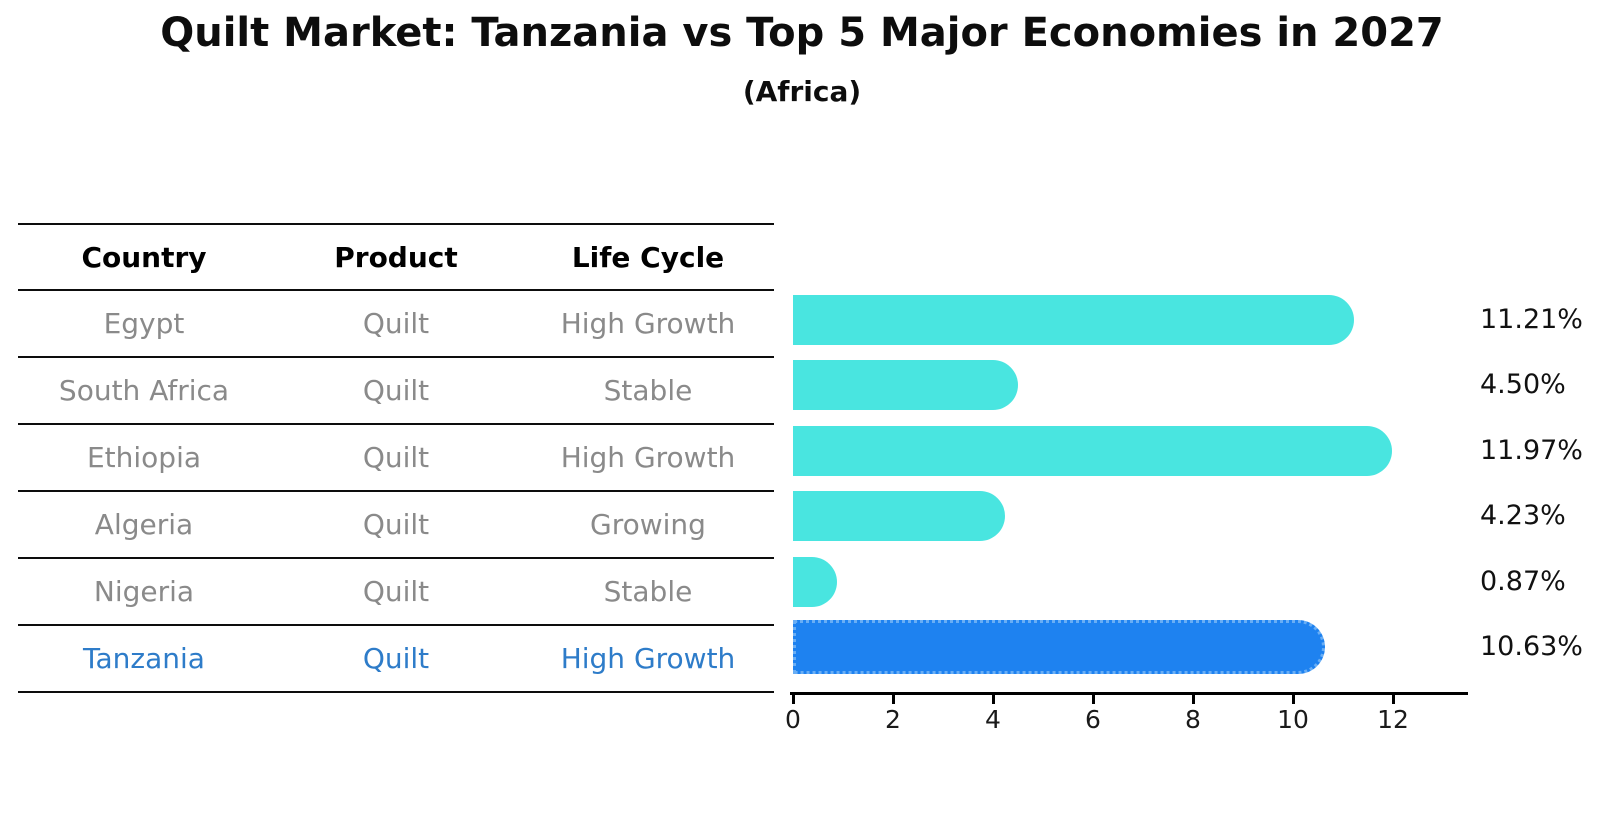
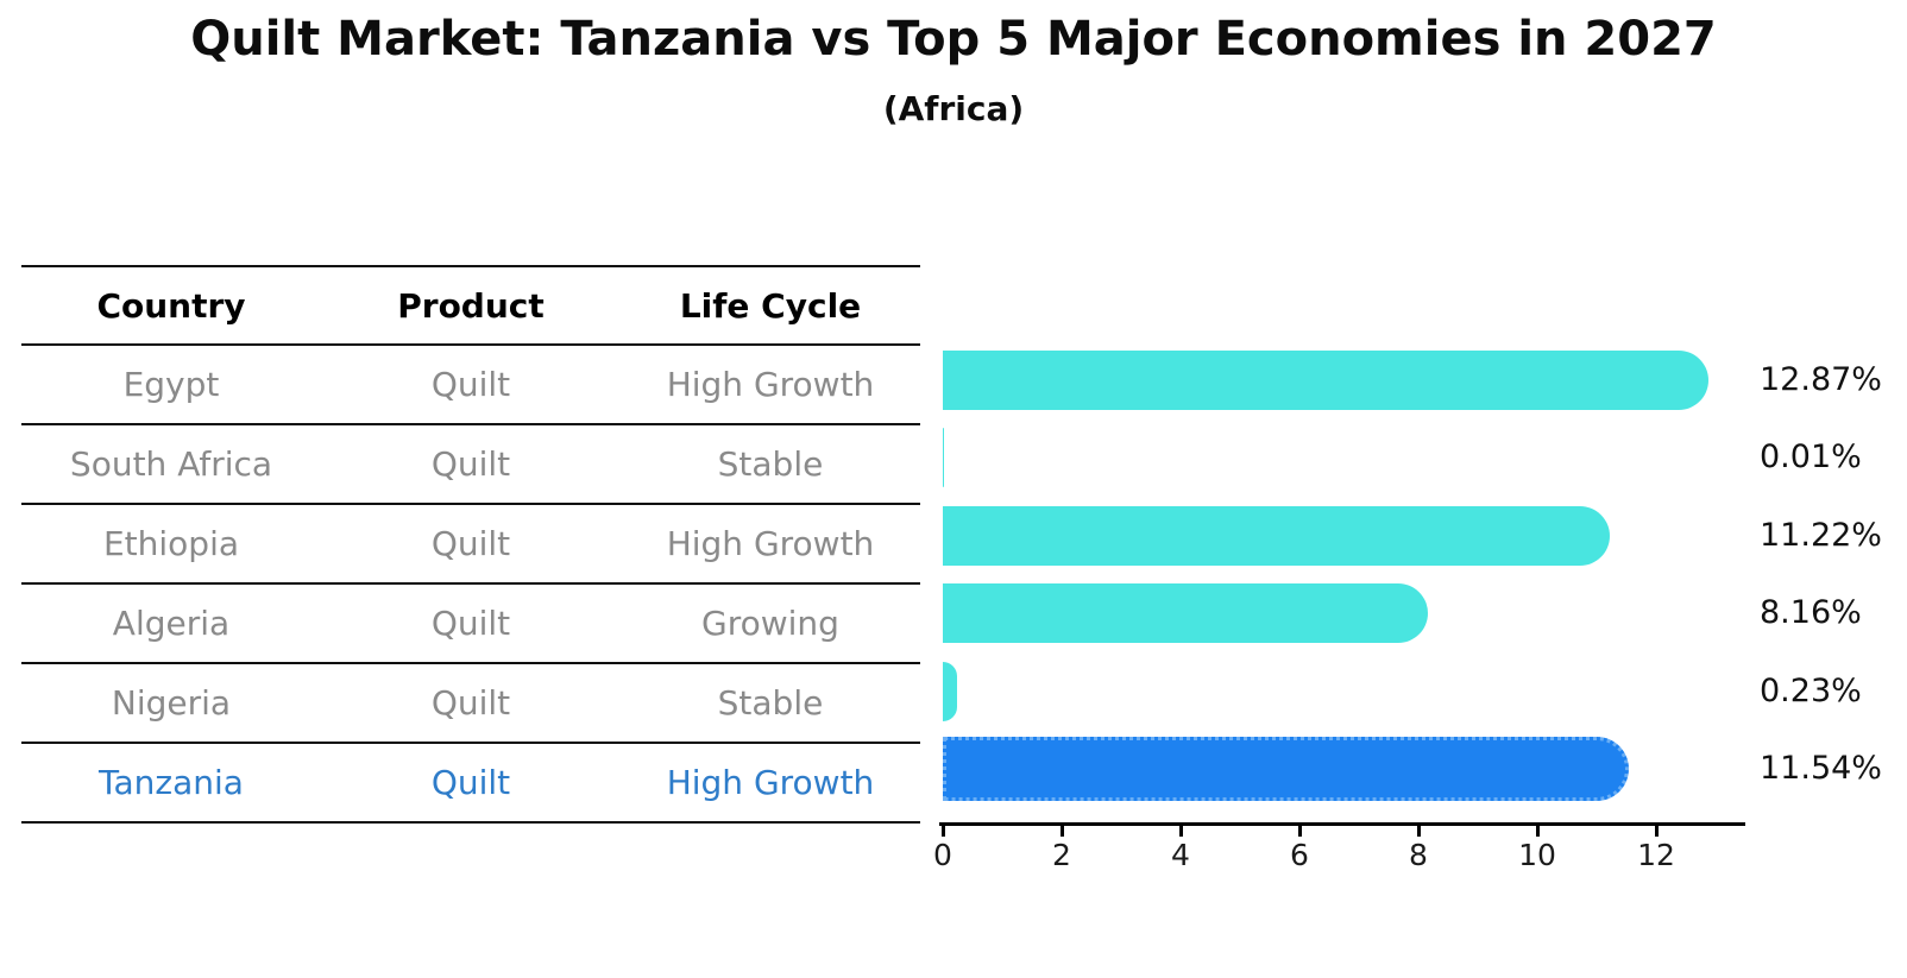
Egypt: 11.21% -> 12.87%
South Africa: 4.50% -> 0.01%
Ethiopia: 11.97% -> 11.22%
Algeria: 4.23% -> 8.16%
Nigeria: 0.87% -> 0.23%
Tanzania: 10.63% -> 11.54%
